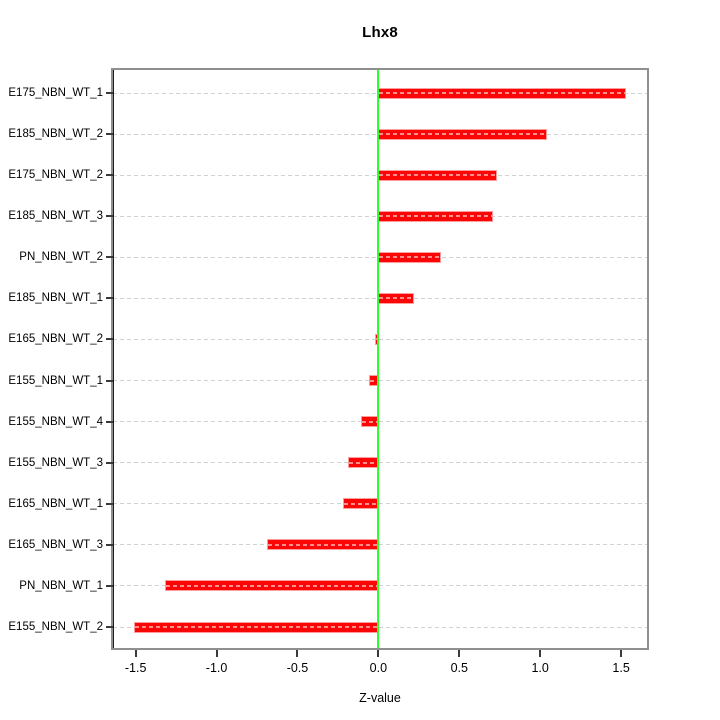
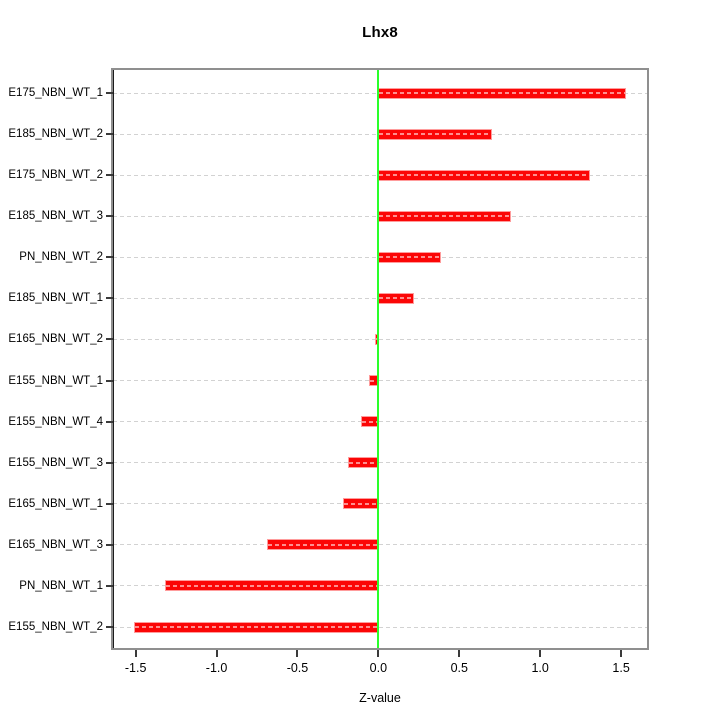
E185_NBN_WT_2: 1.04 -> 0.70
E175_NBN_WT_2: 0.73 -> 1.31
E185_NBN_WT_3: 0.71 -> 0.82
